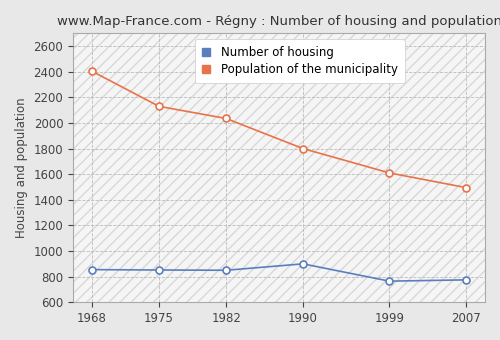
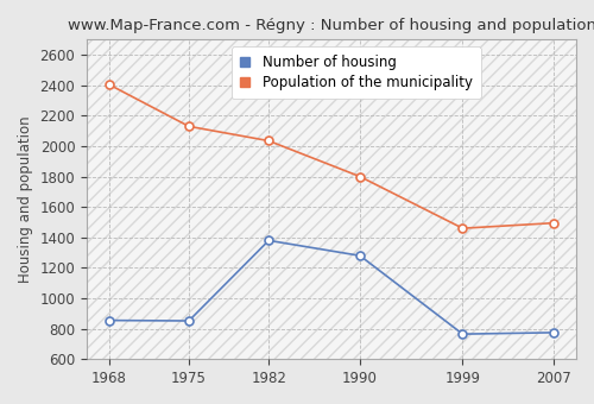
Number of housing/1982: 850 -> 1380
Number of housing/1990: 900 -> 1280
Population of the municipality/1999: 1610 -> 1460
